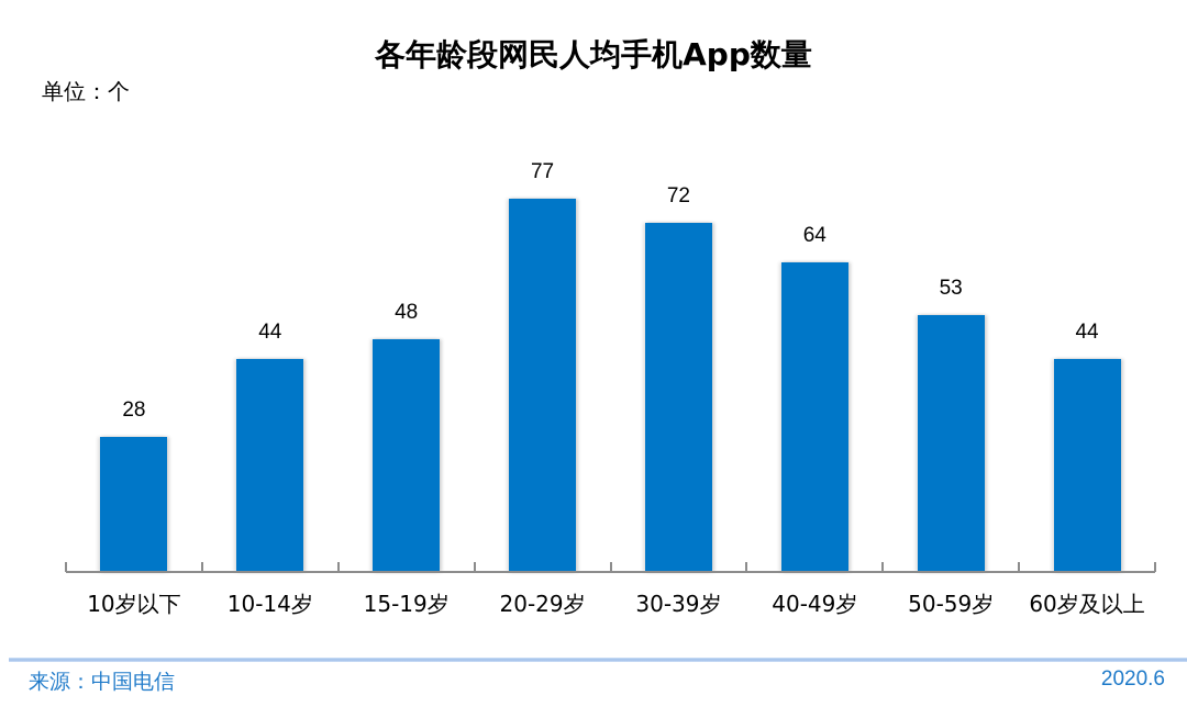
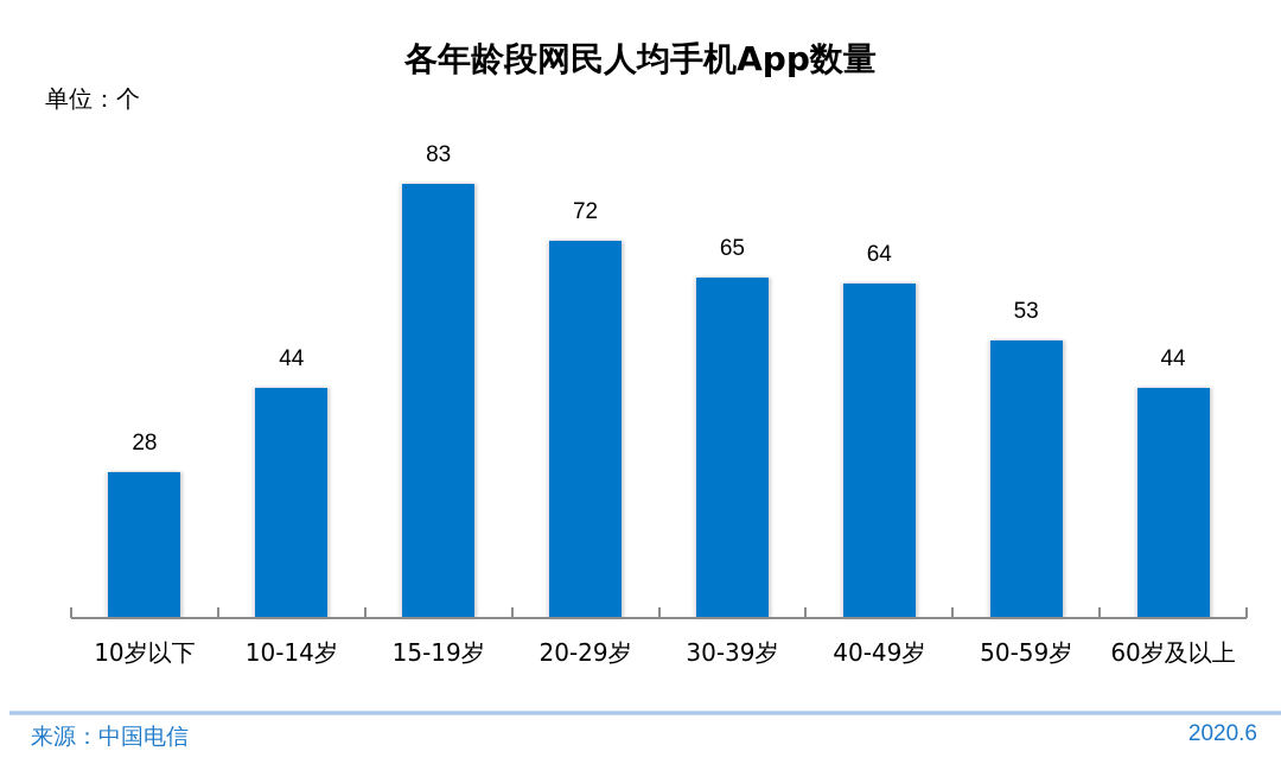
15-19岁: 48 -> 83
20-29岁: 77 -> 72
30-39岁: 72 -> 65
